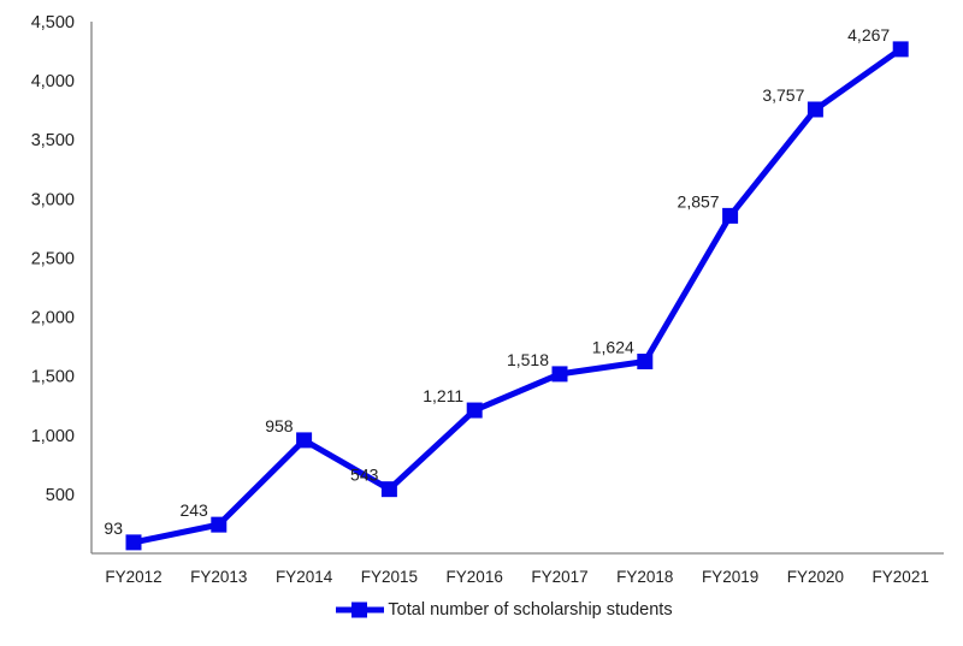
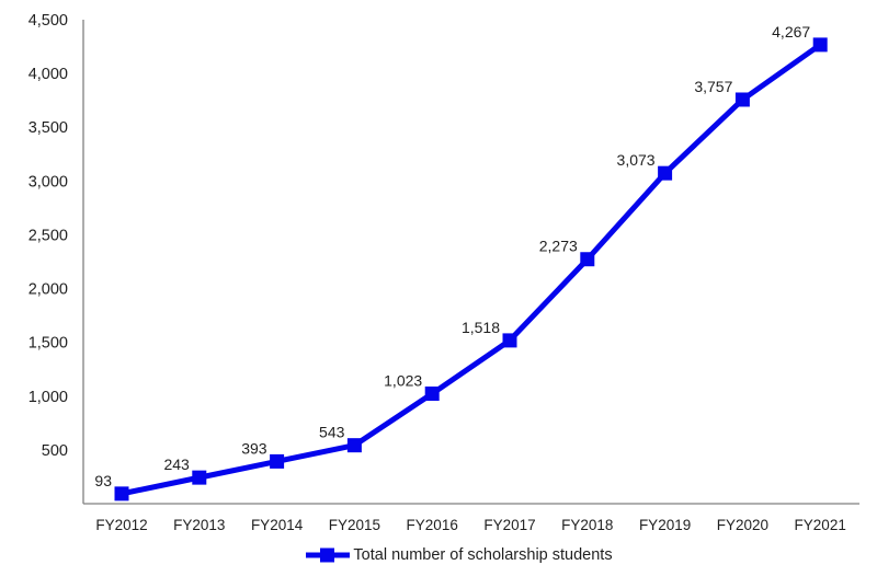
FY2014: 958 -> 393
FY2016: 1,211 -> 1,023
FY2018: 1,624 -> 2,273
FY2019: 2,857 -> 3,073
